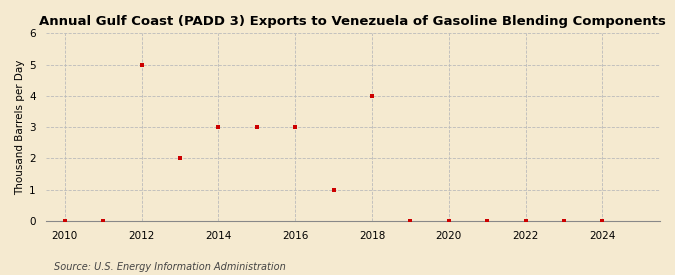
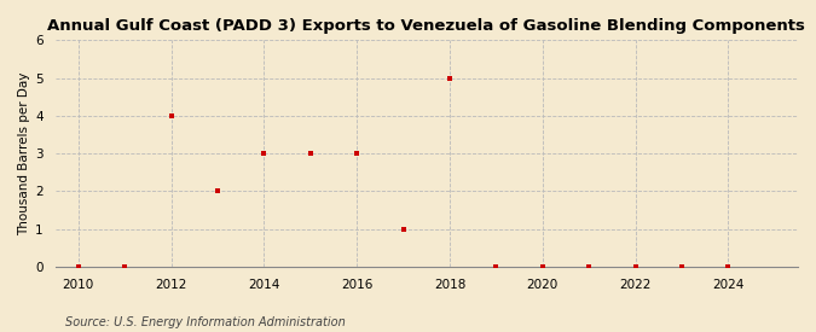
2012: 5 -> 4
2018: 4 -> 5
